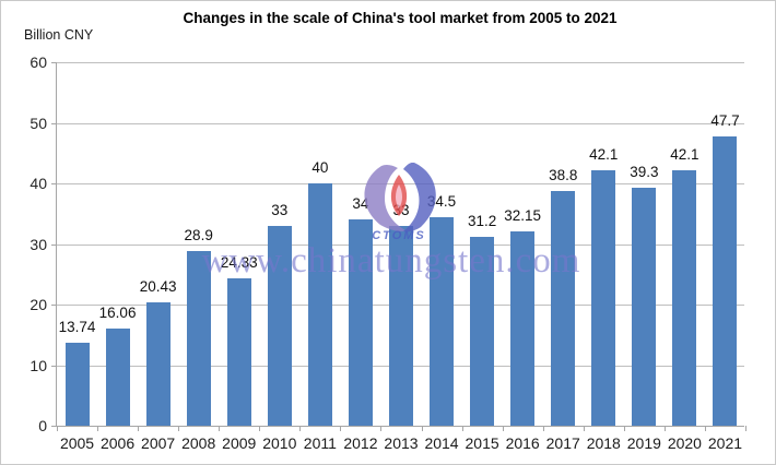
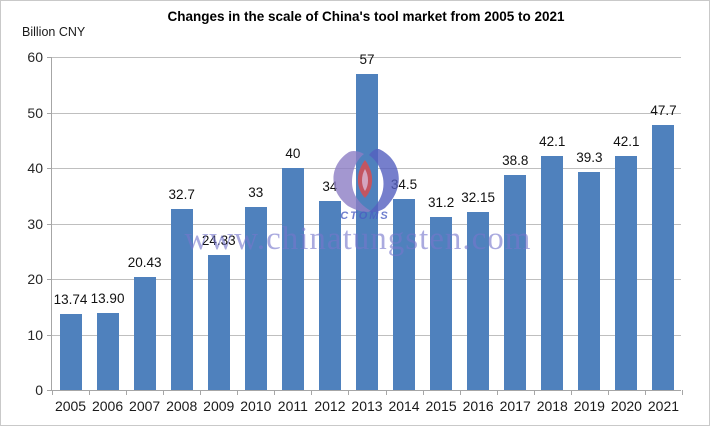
2006: 16.06 -> 13.90
2008: 28.9 -> 32.7
2013: 33 -> 57
